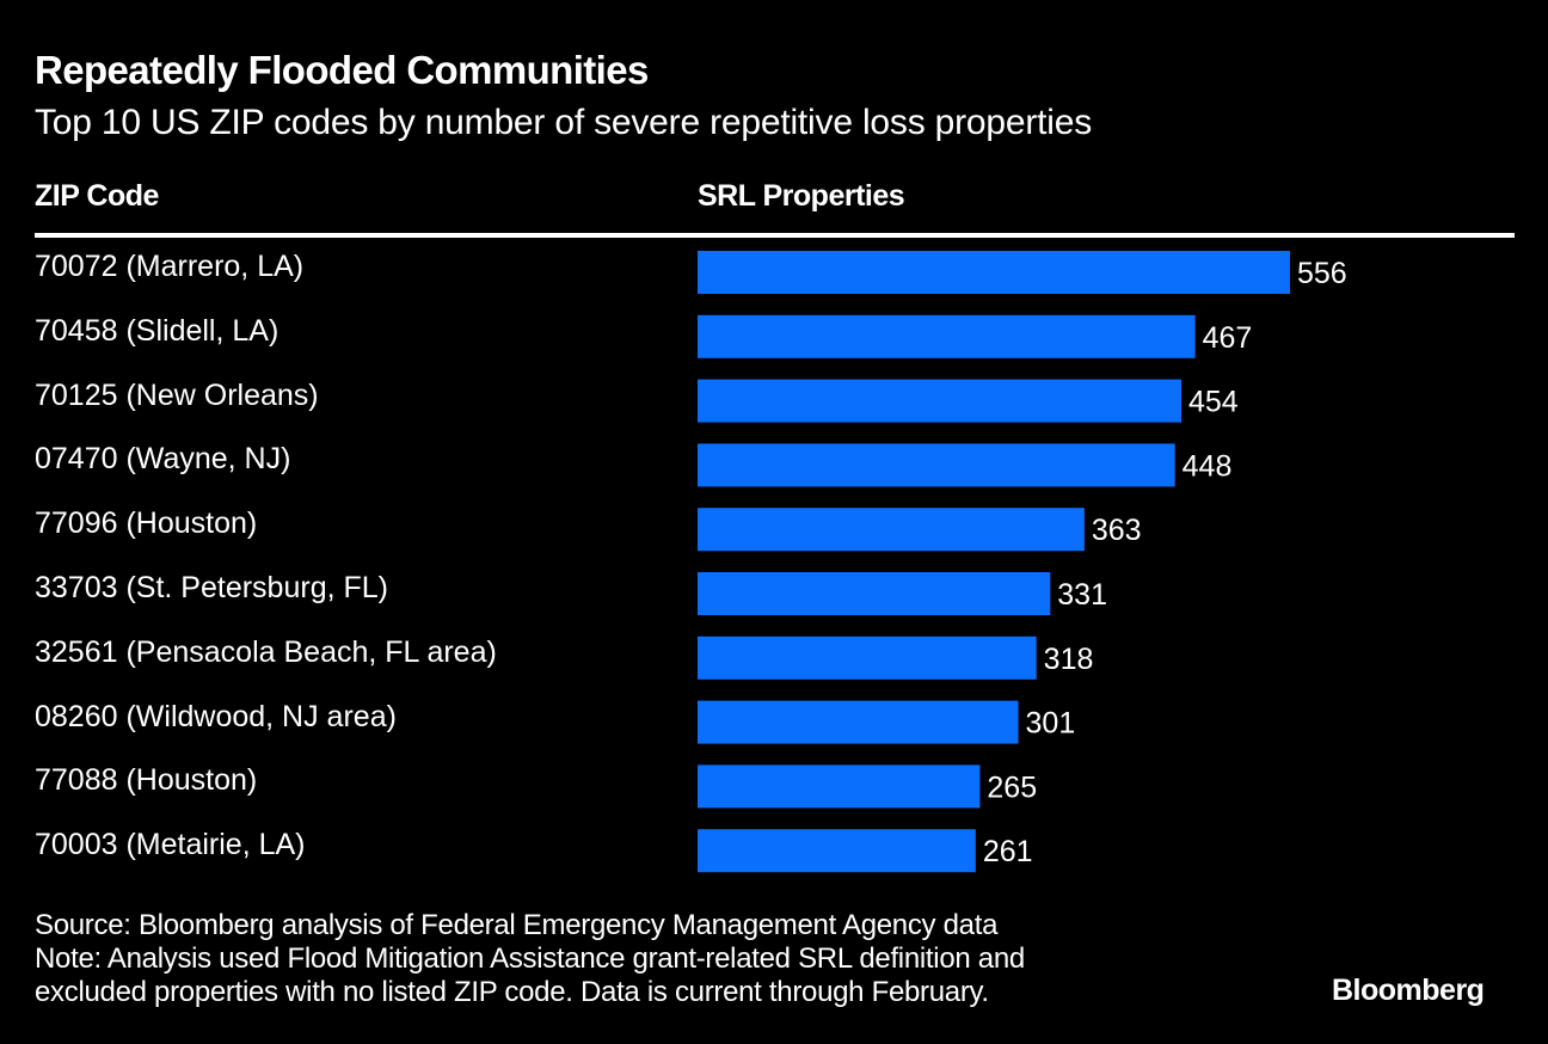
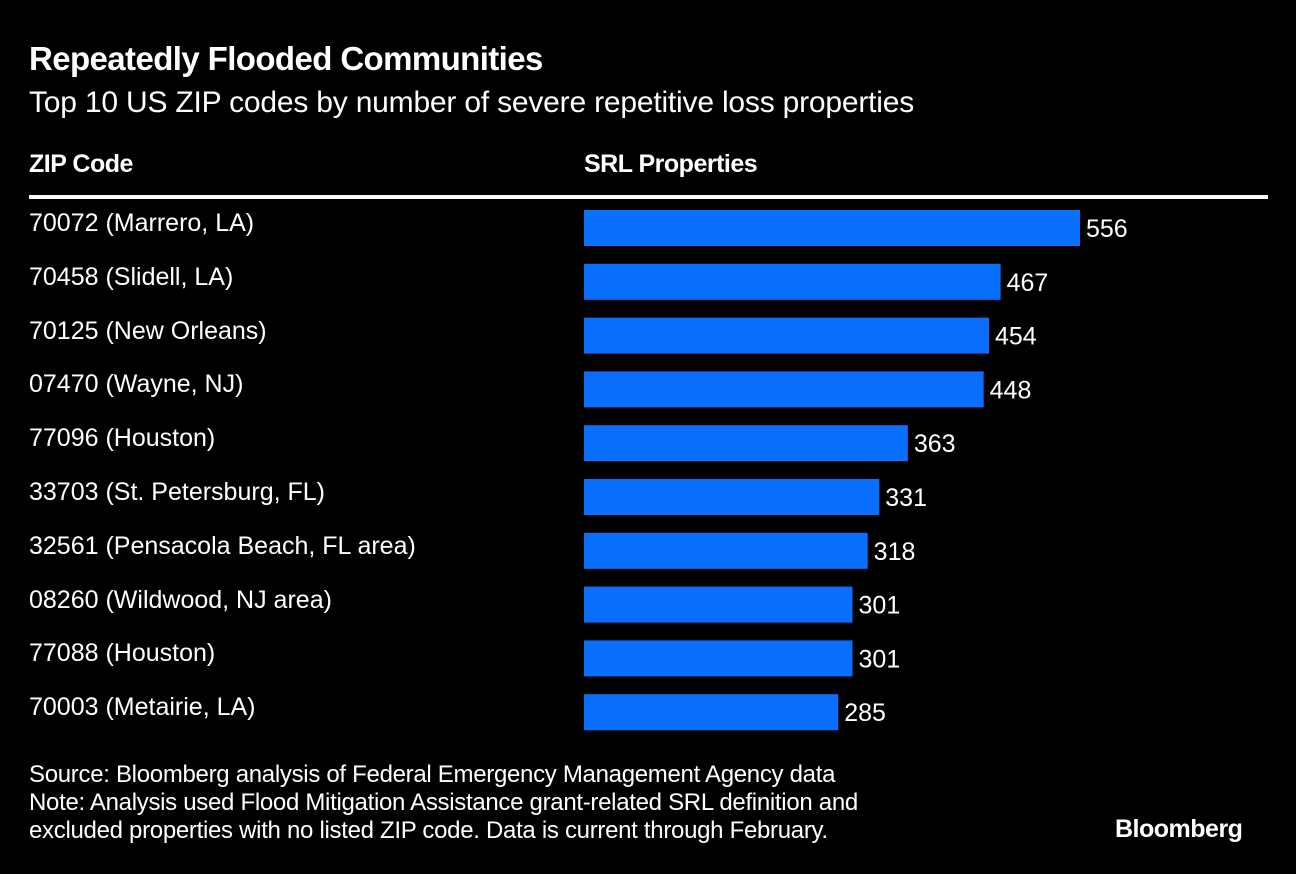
77088 (Houston): 265 -> 301
70003 (Metairie, LA): 261 -> 285
